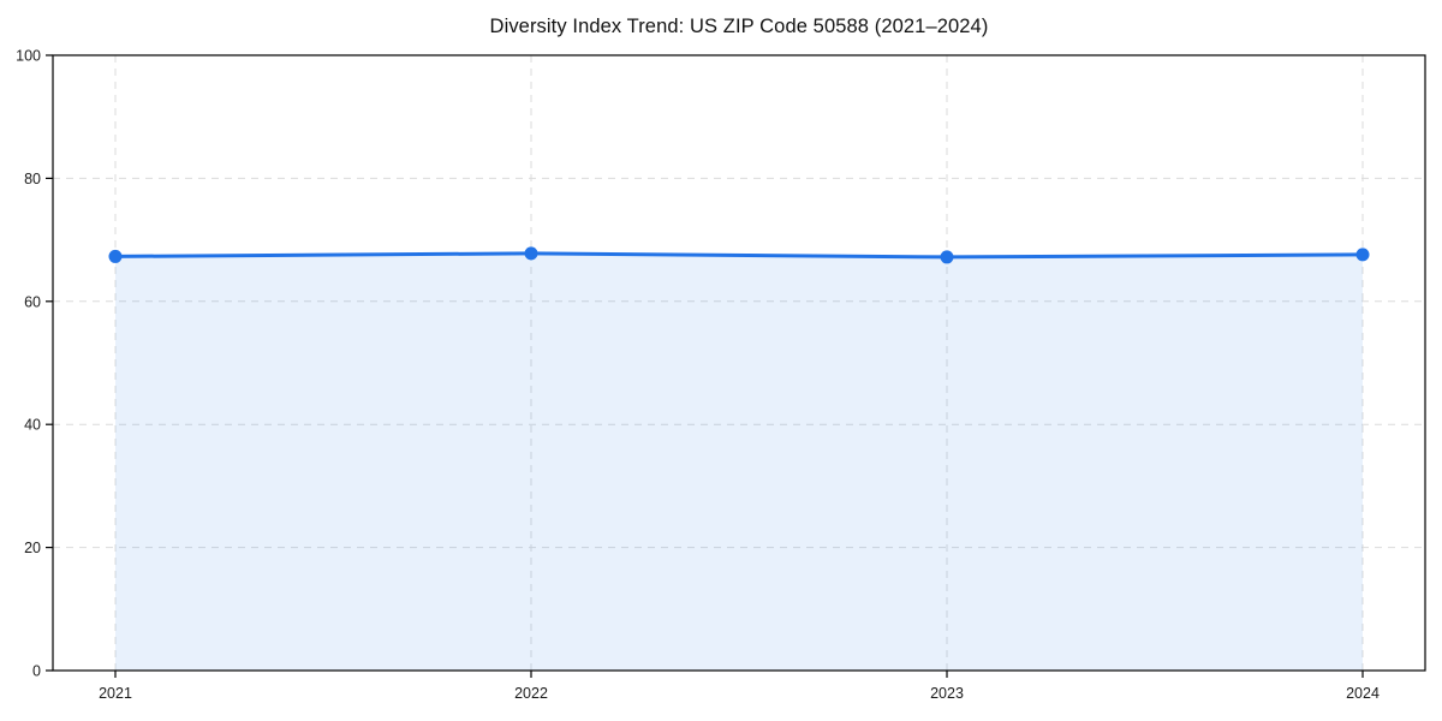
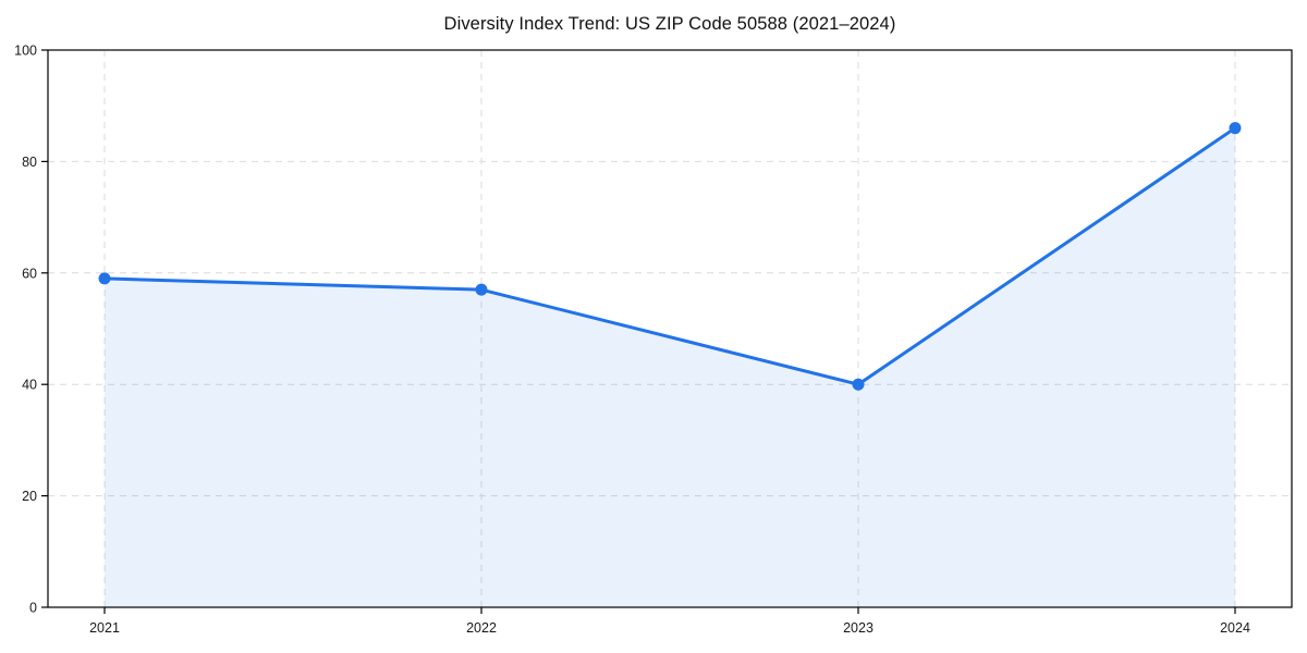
2021: 67 -> 59
2022: 68 -> 57
2023: 67 -> 40
2024: 68 -> 86
